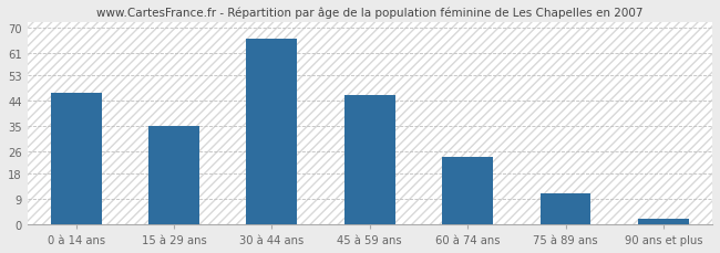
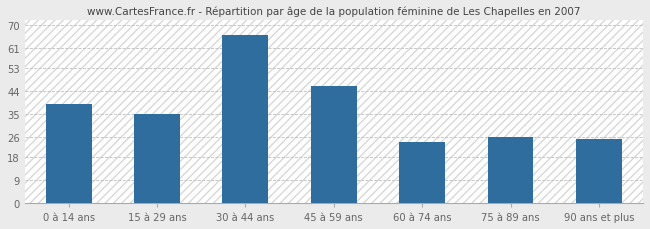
0 à 14 ans: 47 -> 39
75 à 89 ans: 11 -> 26
90 ans et plus: 2 -> 25
